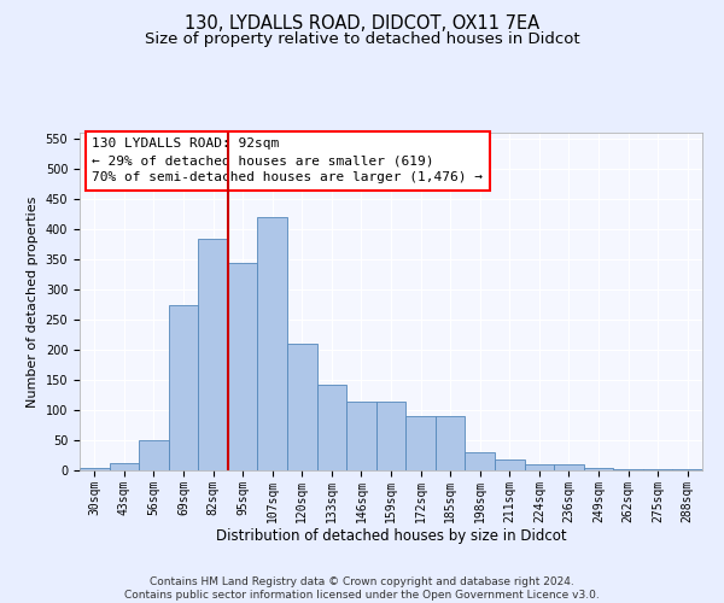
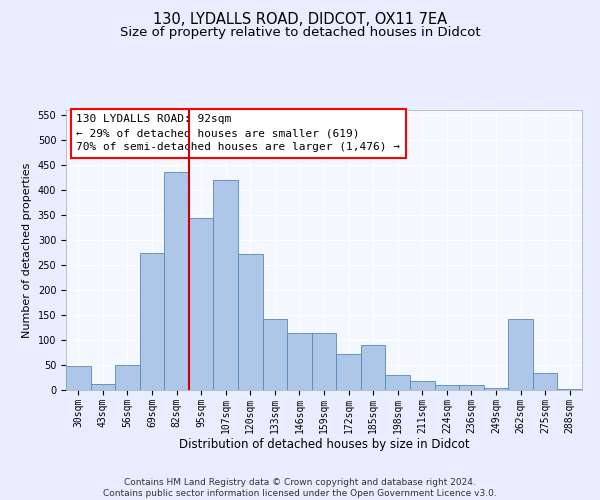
30sqm: 5 -> 48
82sqm: 385 -> 436
120sqm: 210 -> 272
172sqm: 90 -> 72
262sqm: 2 -> 142
275sqm: 2 -> 34
